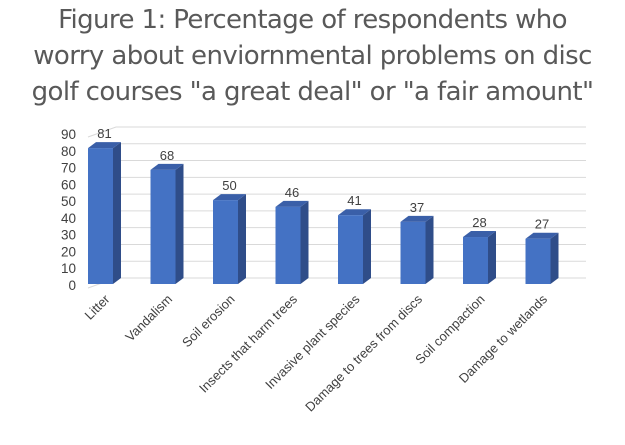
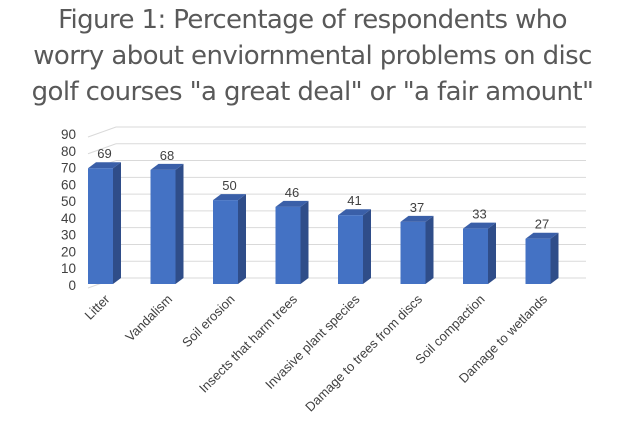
Litter: 81 -> 69
Soil compaction: 28 -> 33
